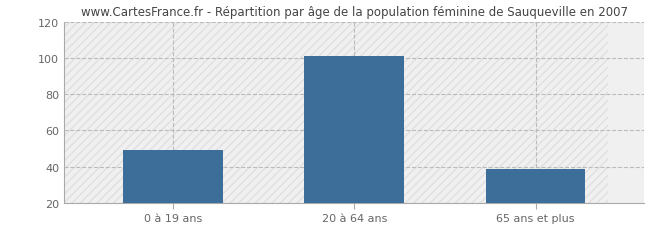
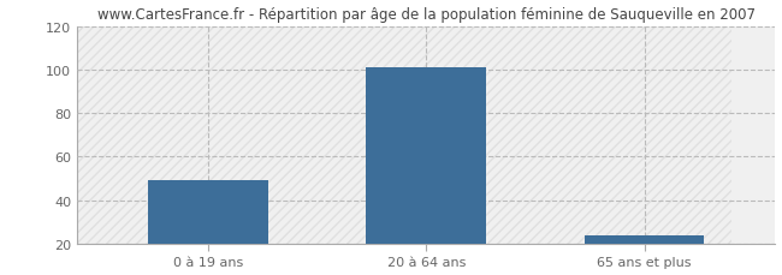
65 ans et plus: 39 -> 24
